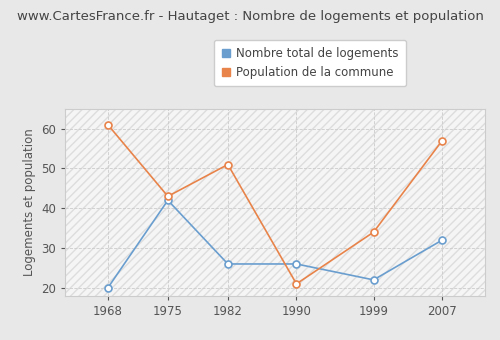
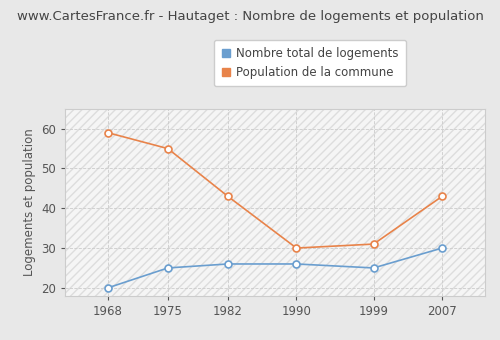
Population de la commune/1968: 61 -> 59
Nombre total de logements/1975: 42 -> 25
Population de la commune/1975: 43 -> 55
Population de la commune/1982: 51 -> 43
Population de la commune/1990: 21 -> 30
Nombre total de logements/1999: 22 -> 25
Population de la commune/1999: 34 -> 31
Nombre total de logements/2007: 32 -> 30
Population de la commune/2007: 57 -> 43
